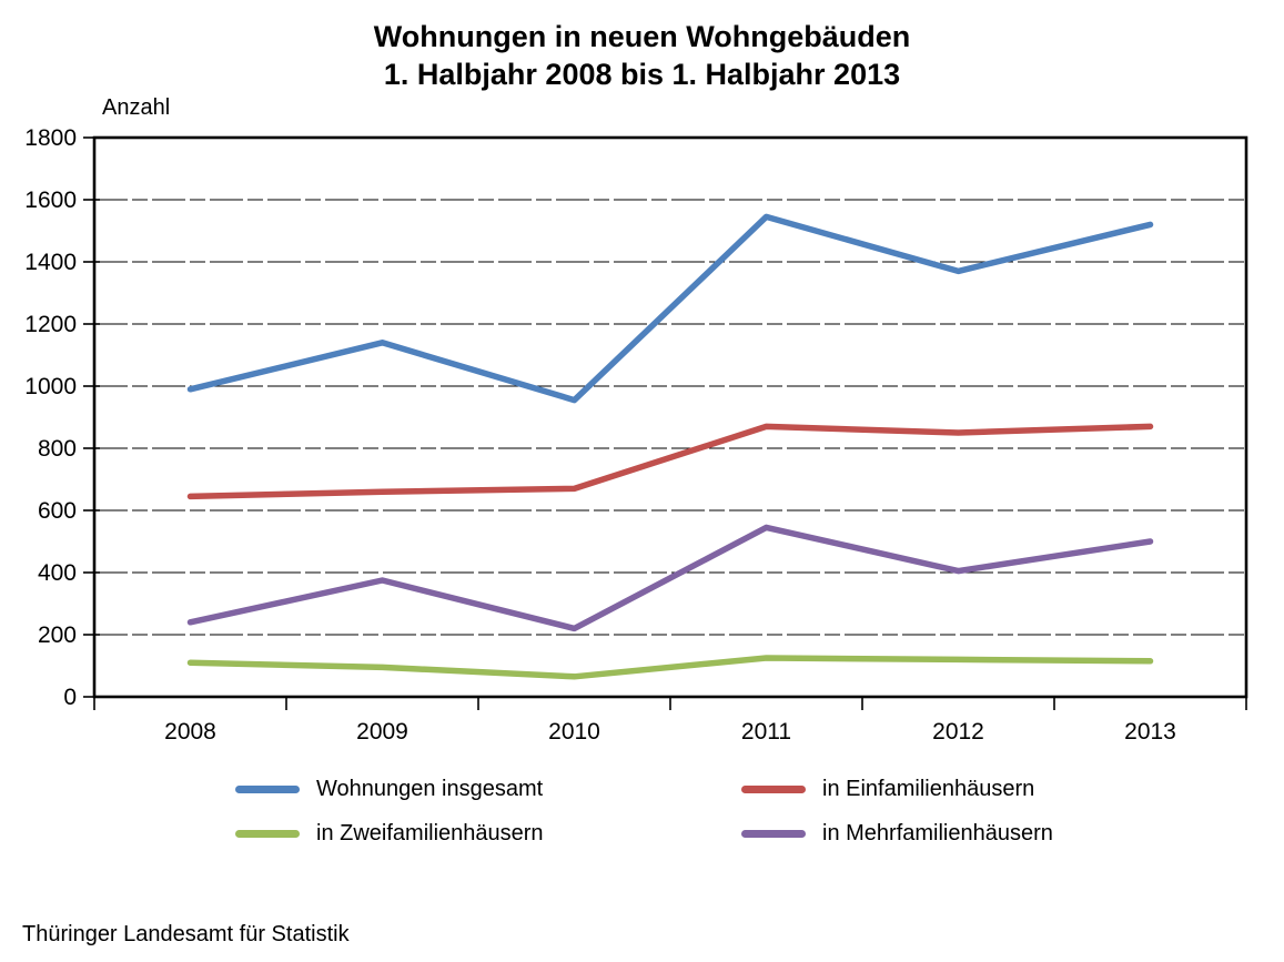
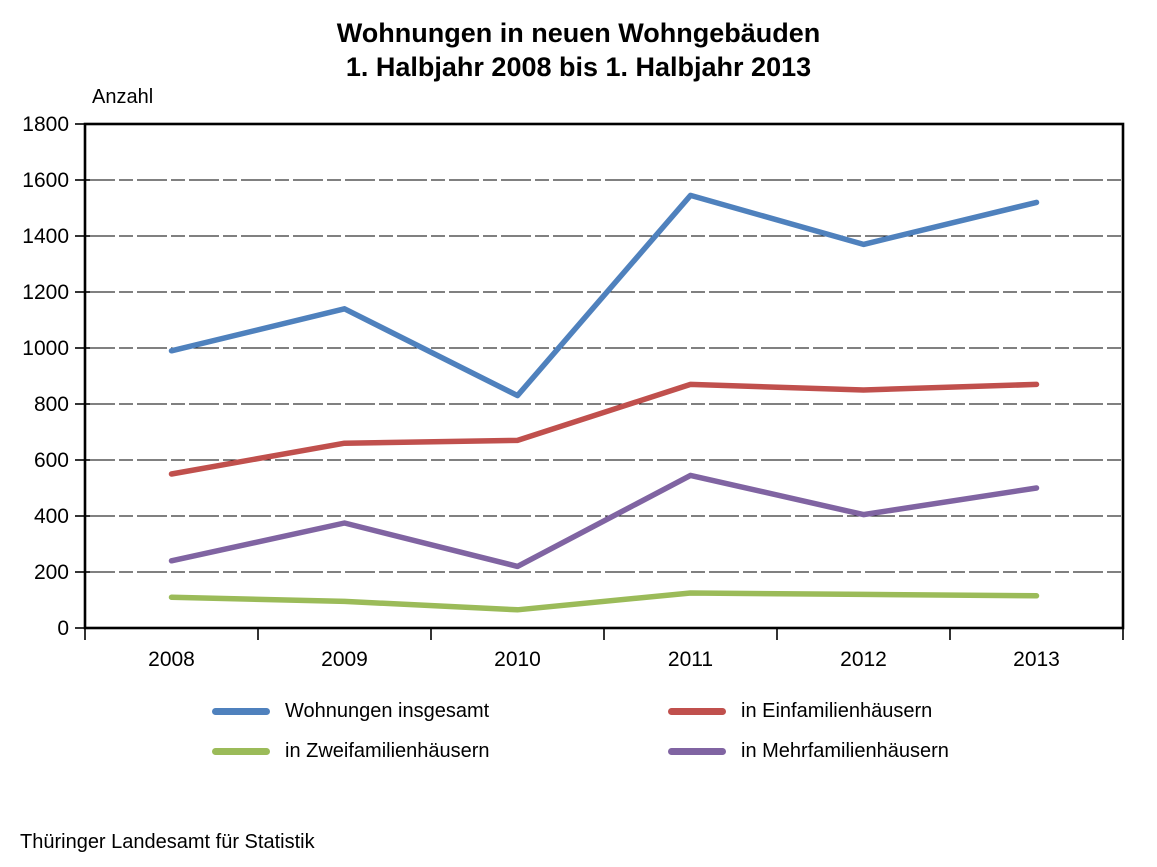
in Einfamilienhäusern/2008: 640 -> 550
Wohnungen insgesamt/2010: 960 -> 830
